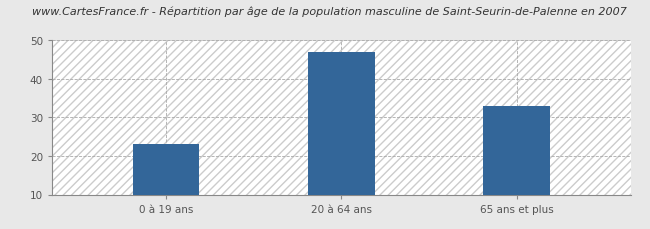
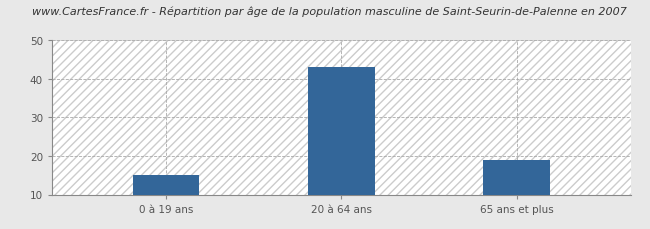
0 à 19 ans: 23 -> 15
20 à 64 ans: 47 -> 43
65 ans et plus: 33 -> 19
